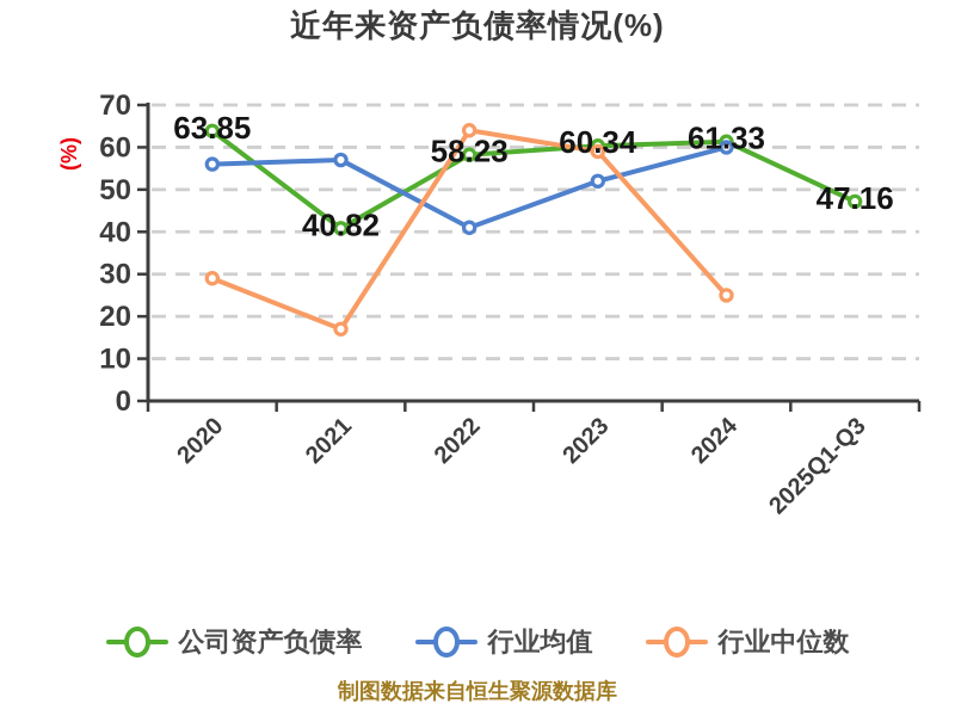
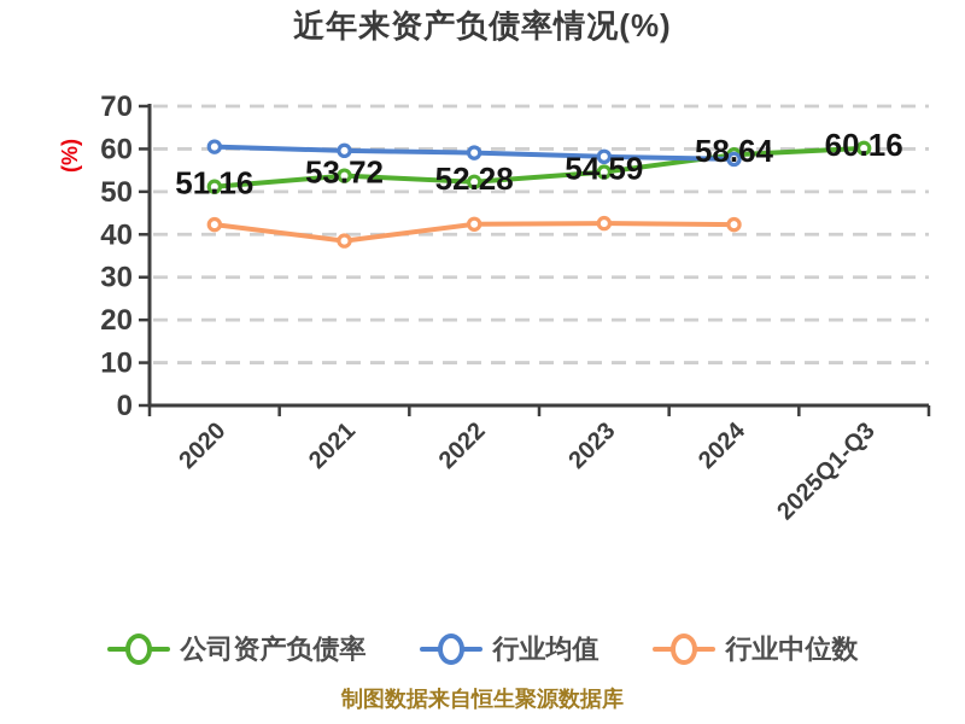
公司资产负债率/2020: 63.85 -> 51.16
行业均值/2020: 56 -> 60
行业中位数/2020: 29 -> 42
公司资产负债率/2021: 40.82 -> 53.72
行业均值/2021: 57 -> 60
行业中位数/2021: 17 -> 38
公司资产负债率/2022: 58.23 -> 52.28
行业均值/2022: 41 -> 59
行业中位数/2022: 64 -> 42
公司资产负债率/2023: 60.34 -> 54.59
行业均值/2023: 52 -> 58
行业中位数/2023: 59 -> 43
公司资产负债率/2024: 61.33 -> 58.64
行业均值/2024: 60 -> 58
行业中位数/2024: 25 -> 42
公司资产负债率/2025Q1-Q3: 47.16 -> 60.16
